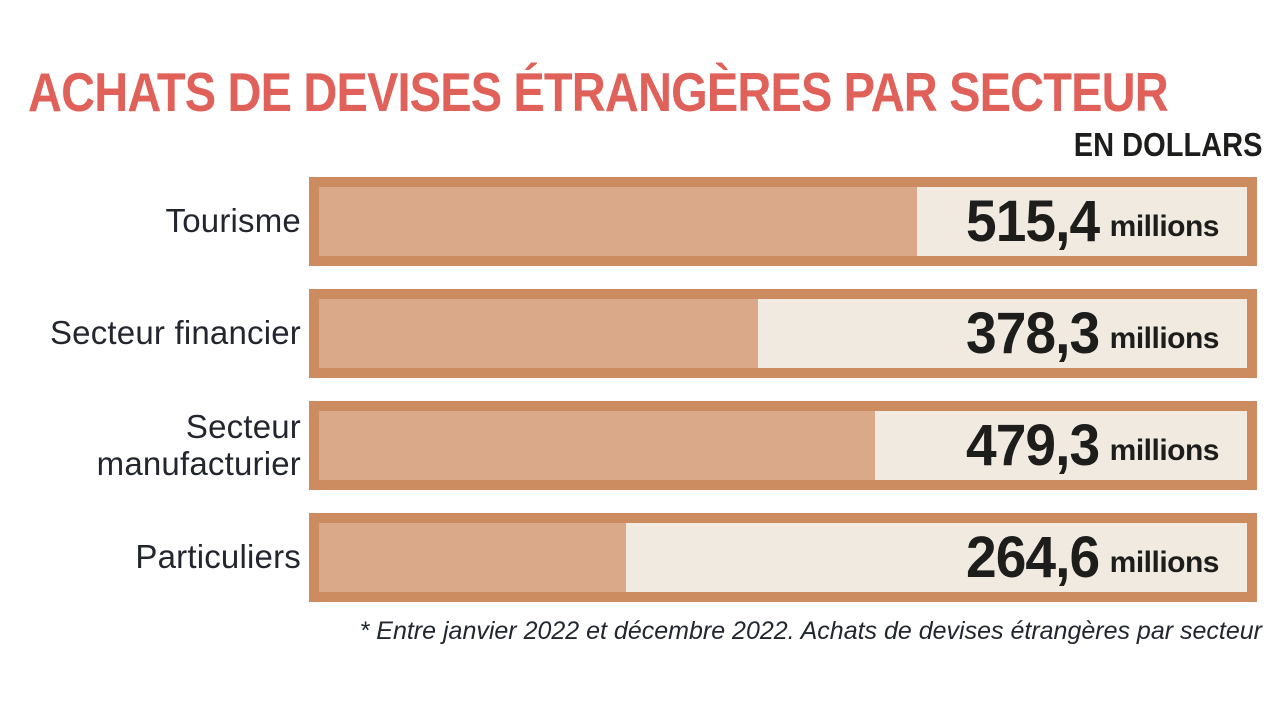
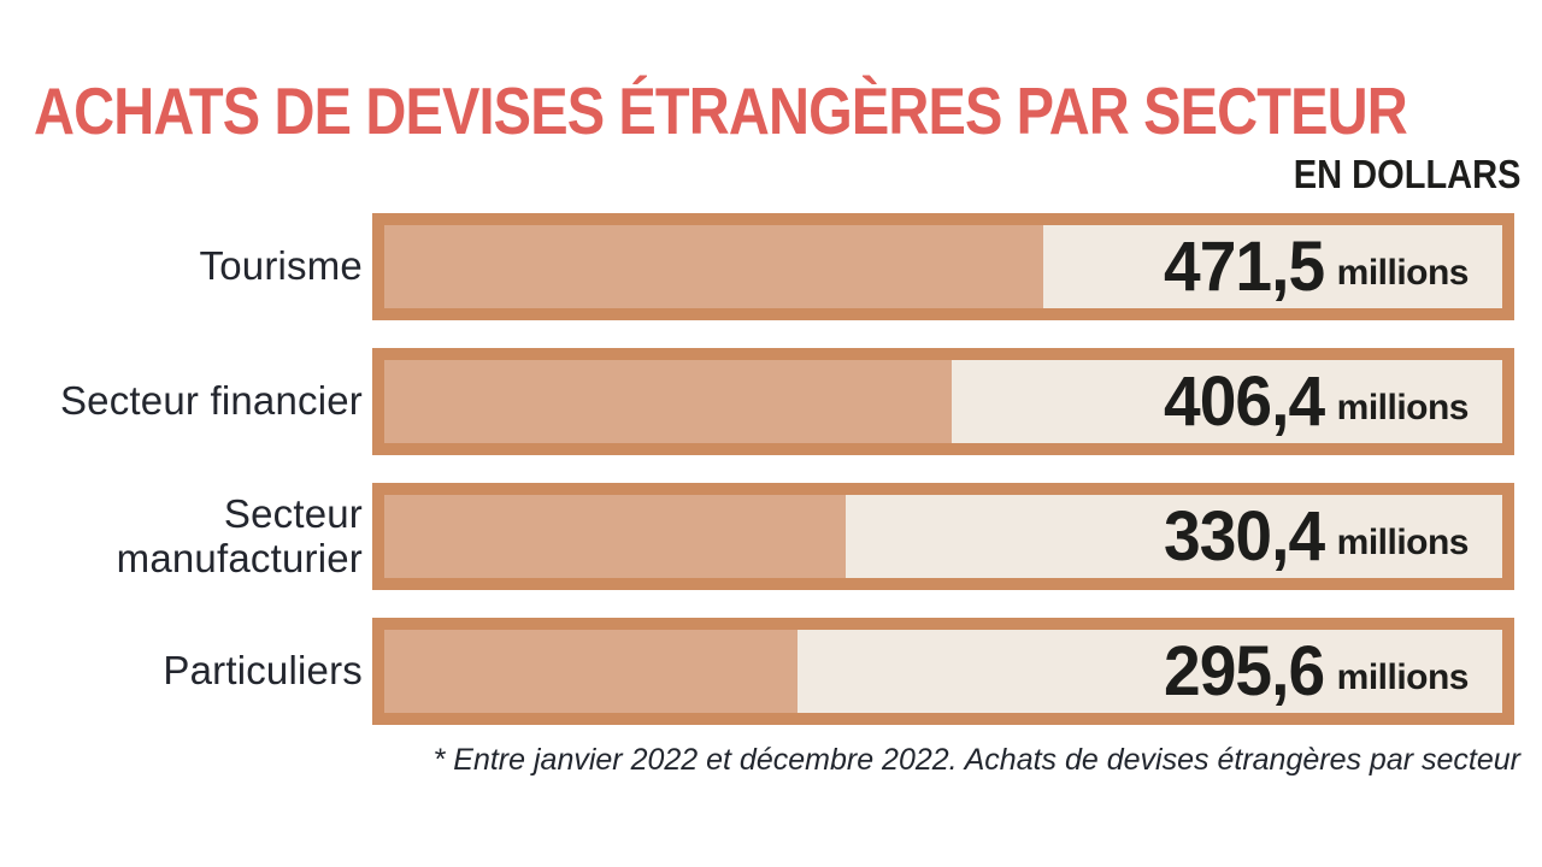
Tourisme: 515,4 -> 471,5
Secteur financier: 378,3 -> 406,4
Secteur manufacturier: 479,3 -> 330,4
Particuliers: 264,6 -> 295,6
